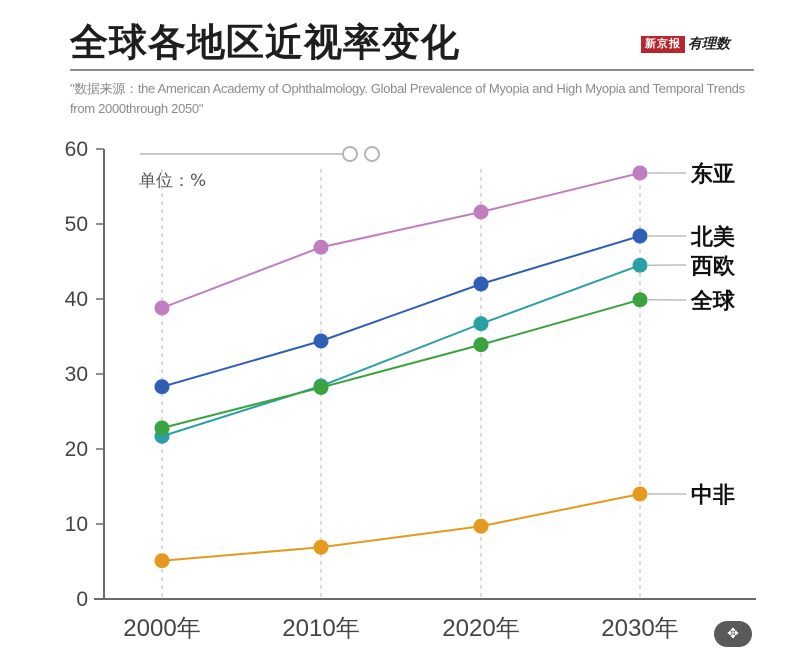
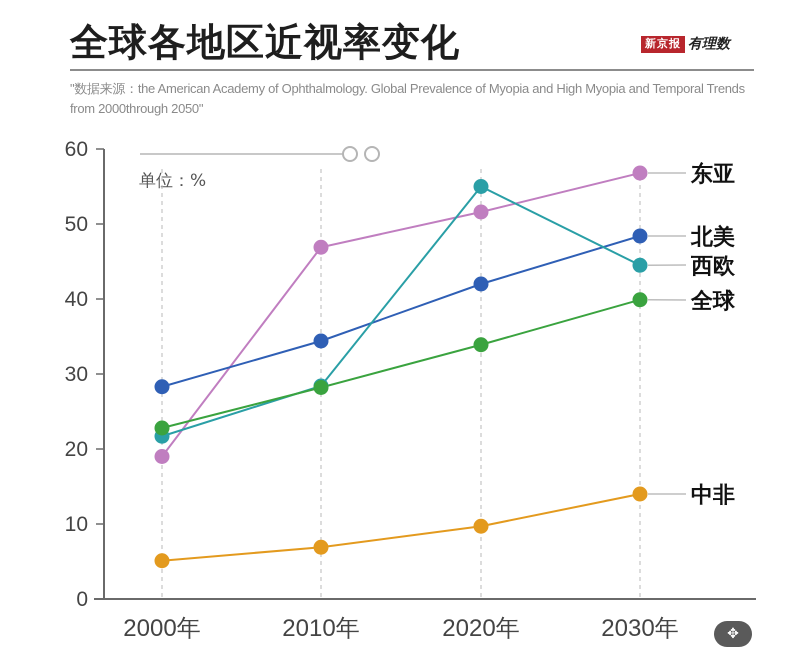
东亚/2000年: 39 -> 19
西欧/2020年: 37 -> 55
